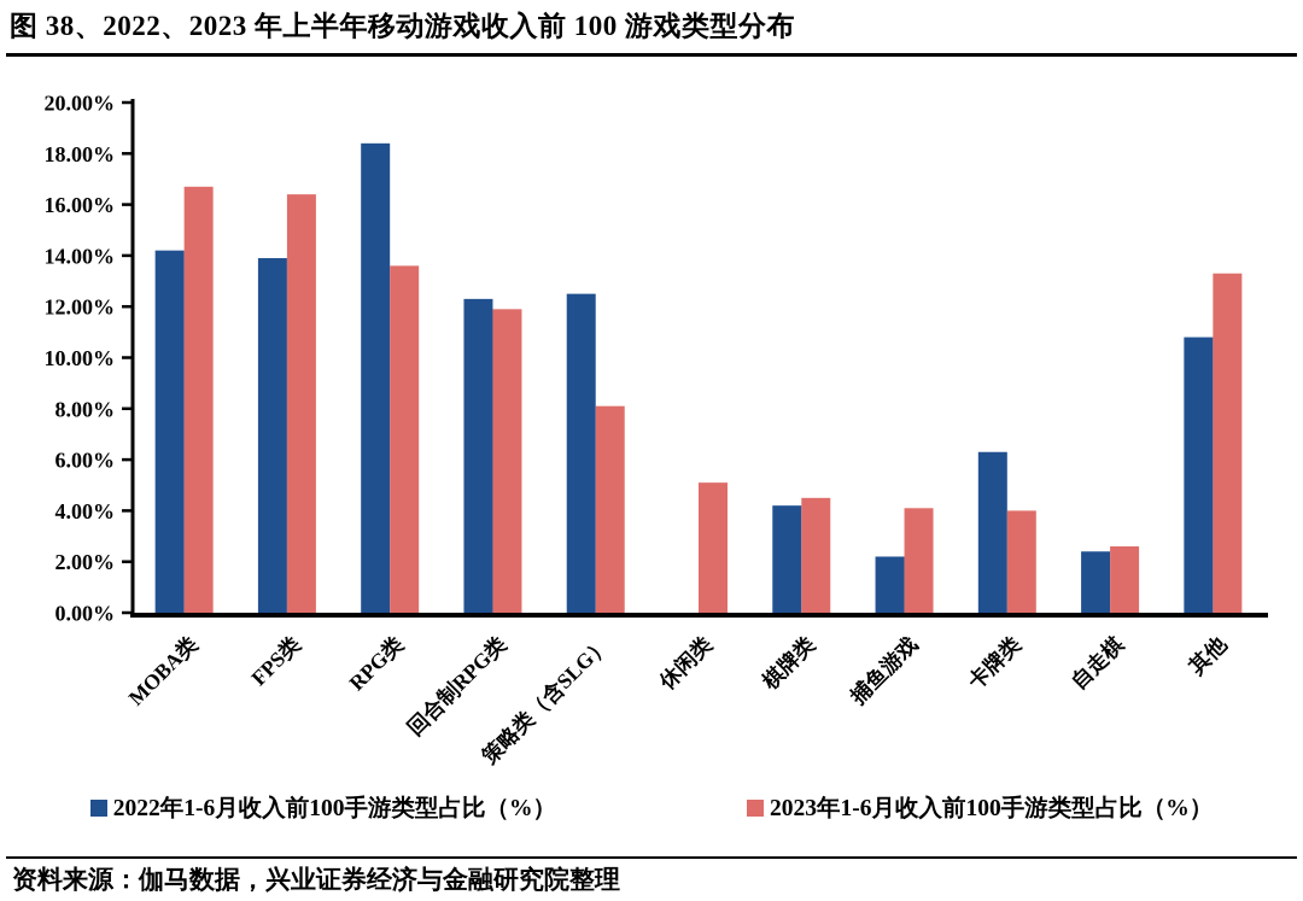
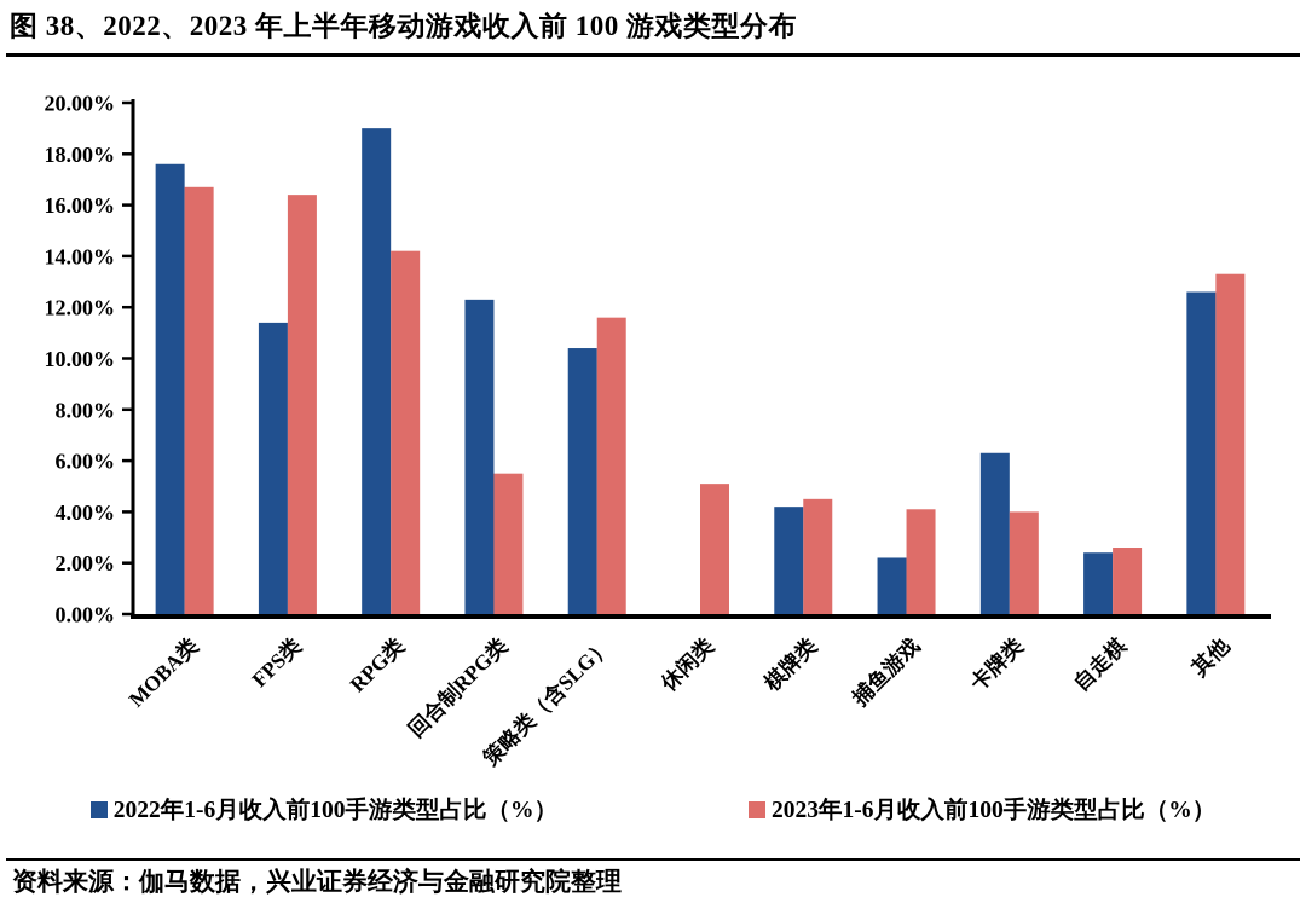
2022年1-6月收入前100手游类型占比（%）/MOBA类: 14.2% -> 17.6%
2022年1-6月收入前100手游类型占比（%）/FPS类: 13.9% -> 11.4%
2022年1-6月收入前100手游类型占比（%）/RPG类: 18.4% -> 19.0%
2023年1-6月收入前100手游类型占比（%）/RPG类: 13.6% -> 14.2%
2023年1-6月收入前100手游类型占比（%）/回合制RPG类: 11.9% -> 5.5%
2022年1-6月收入前100手游类型占比（%）/策略类（含SLG）: 12.5% -> 10.4%
2023年1-6月收入前100手游类型占比（%）/策略类（含SLG）: 8.1% -> 11.6%
2022年1-6月收入前100手游类型占比（%）/其他: 10.8% -> 12.6%
